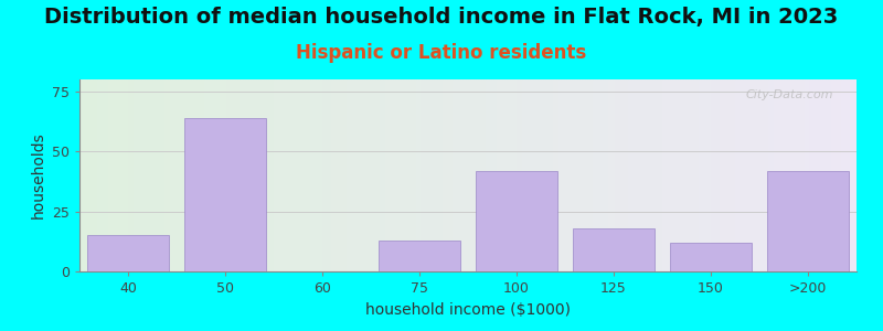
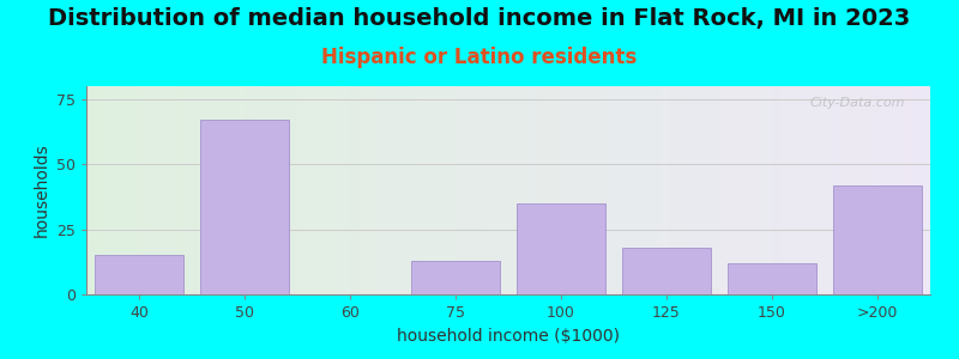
50: 64 -> 67
100: 42 -> 35
